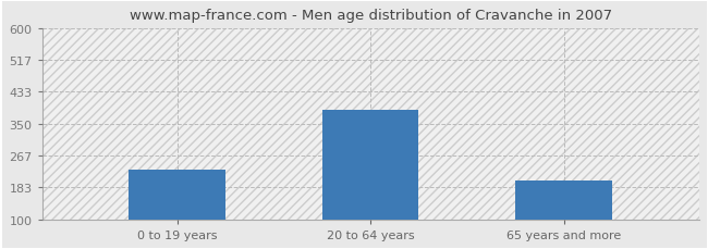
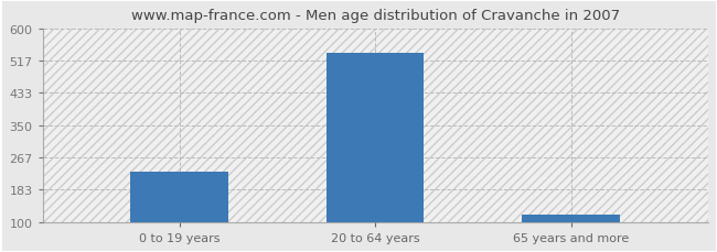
20 to 64 years: 385 -> 537
65 years and more: 200 -> 118
